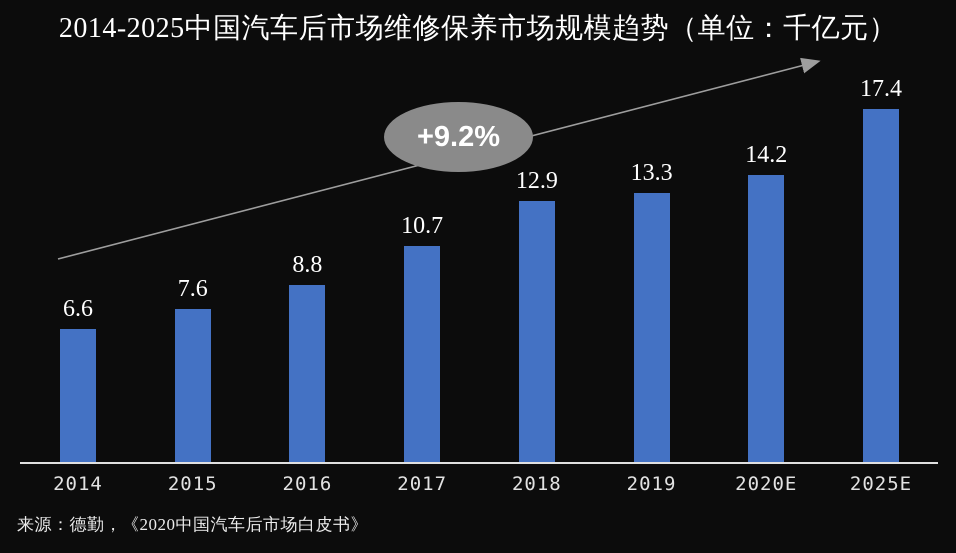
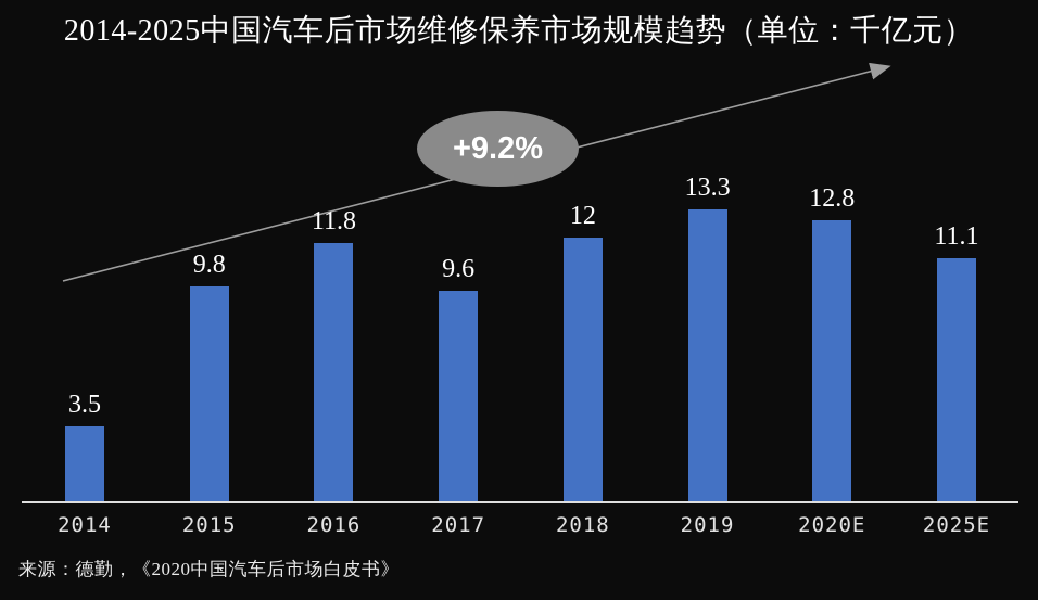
2014: 6.6 -> 3.5
2015: 7.6 -> 9.8
2016: 8.8 -> 11.8
2017: 10.7 -> 9.6
2018: 12.9 -> 12
2020E: 14.2 -> 12.8
2025E: 17.4 -> 11.1
